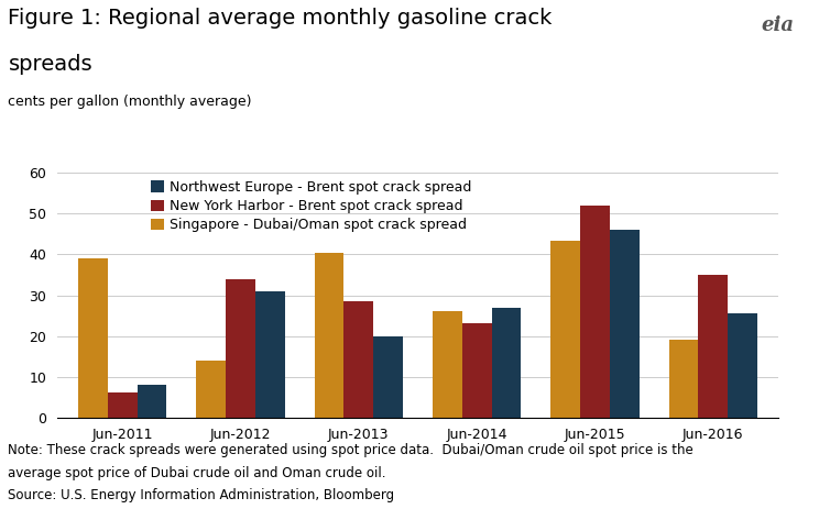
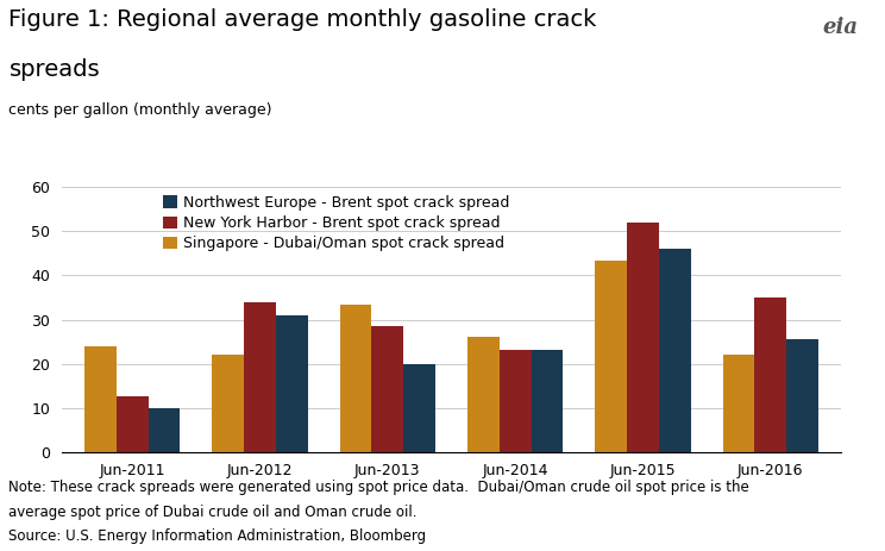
Singapore - Dubai/Oman spot crack spread/Jun-2011: 39.0 -> 24.0
New York Harbor - Brent spot crack spread/Jun-2011: 6.0 -> 12.5
Northwest Europe - Brent spot crack spread/Jun-2011: 8.0 -> 10.0
Singapore - Dubai/Oman spot crack spread/Jun-2012: 14.0 -> 22.0
Singapore - Dubai/Oman spot crack spread/Jun-2013: 40.5 -> 33.5
Northwest Europe - Brent spot crack spread/Jun-2014: 27.0 -> 23.0
Singapore - Dubai/Oman spot crack spread/Jun-2016: 19.0 -> 22.0
